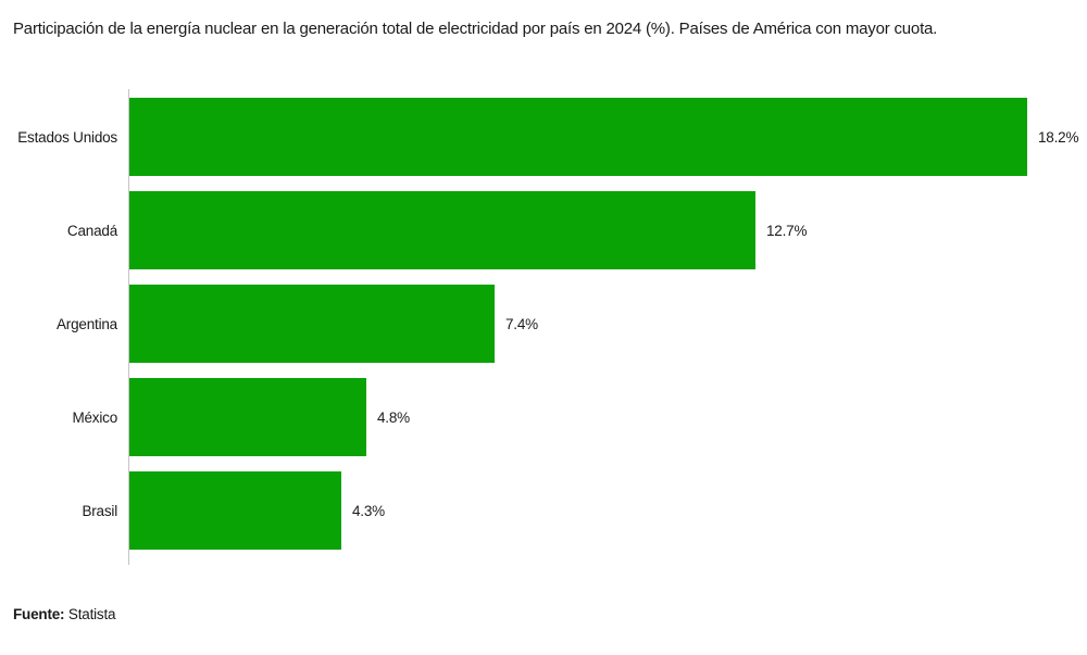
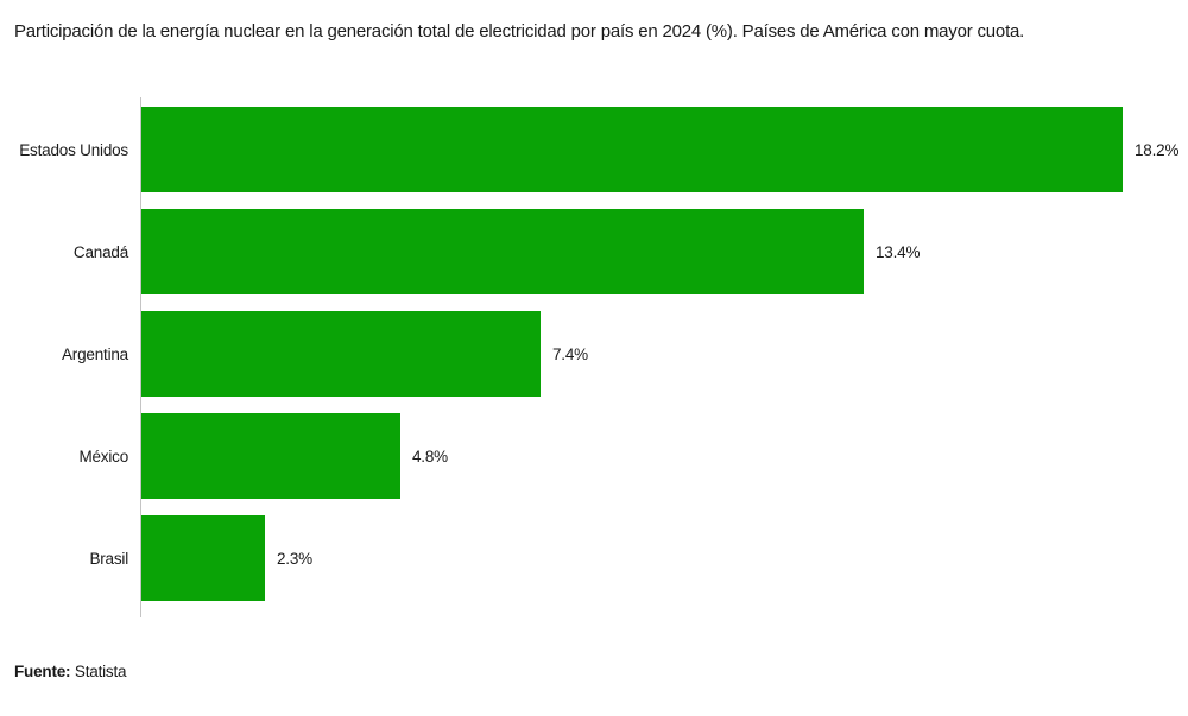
Canadá: 12.7% -> 13.4%
Brasil: 4.3% -> 2.3%
